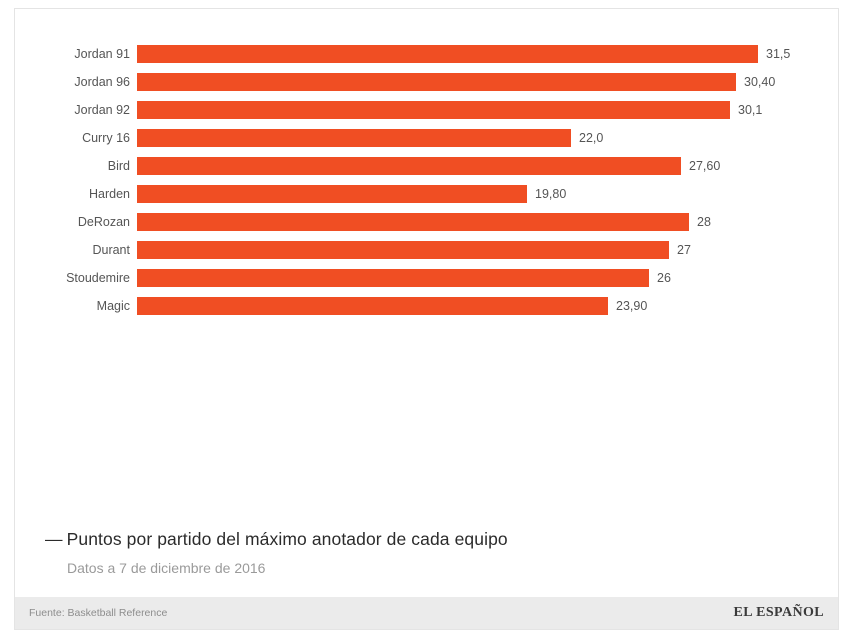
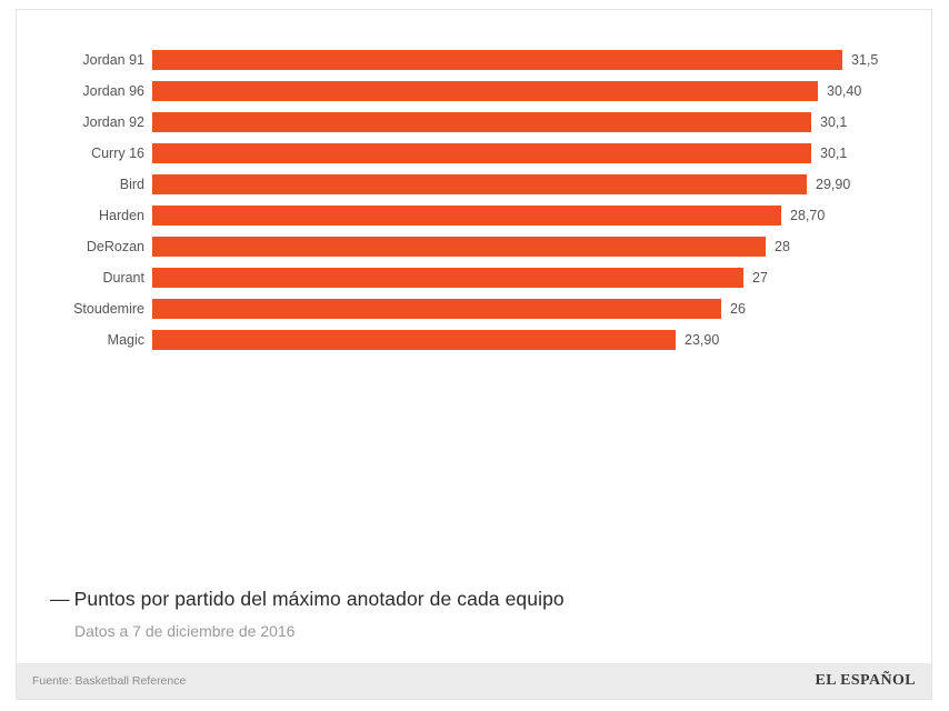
Curry 16: 22,0 -> 30,1
Bird: 27,60 -> 29,90
Harden: 19,80 -> 28,70
